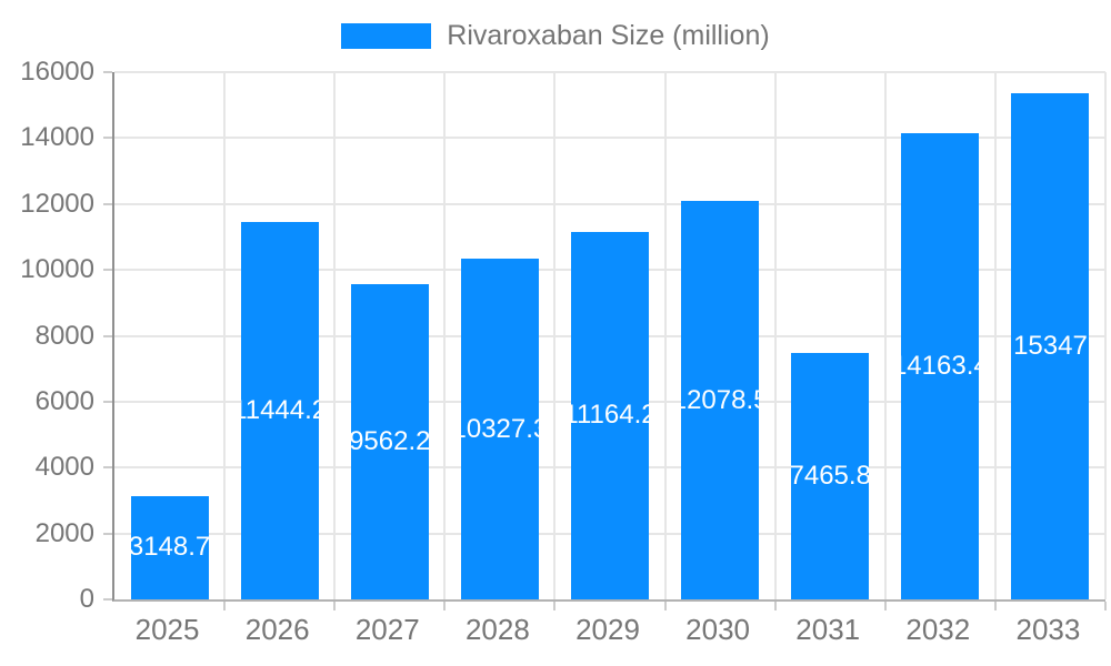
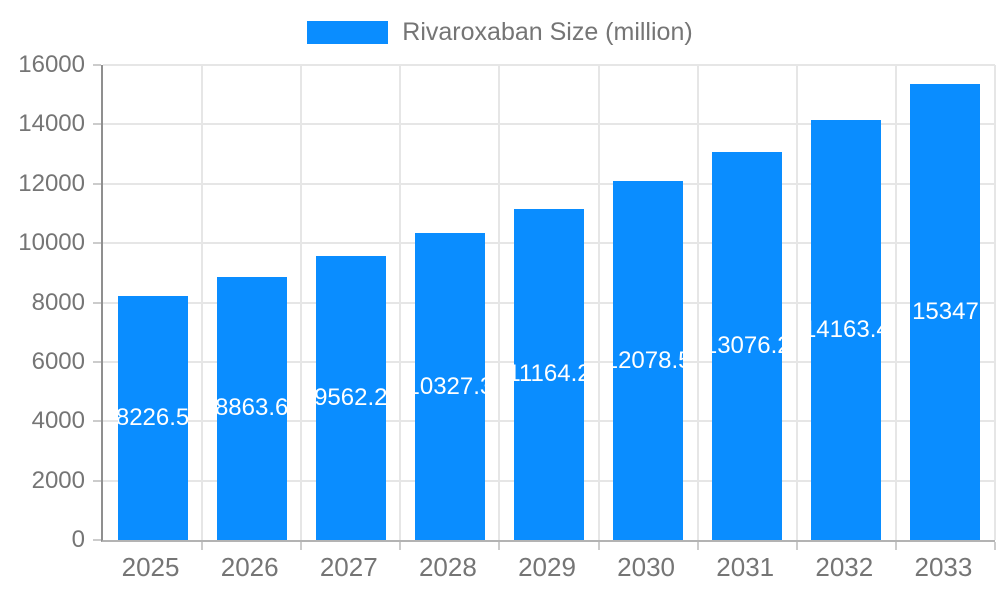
2025: 3148.7 -> 8226.5
2026: 11444.2 -> 8863.6
2031: 7465.8 -> 13076.2
